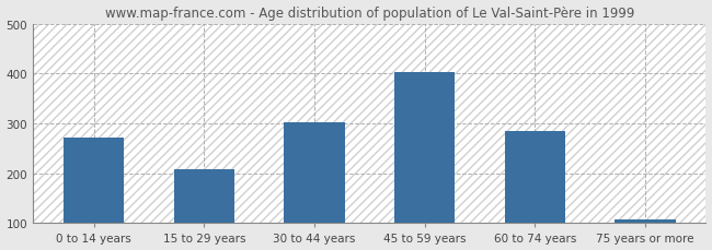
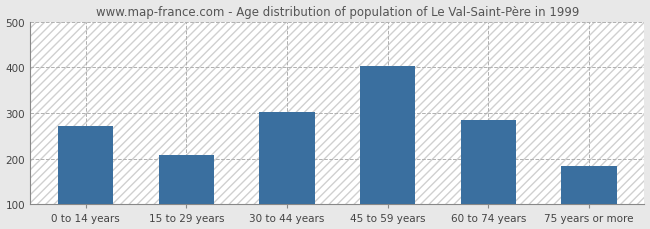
75 years or more: 107 -> 185
